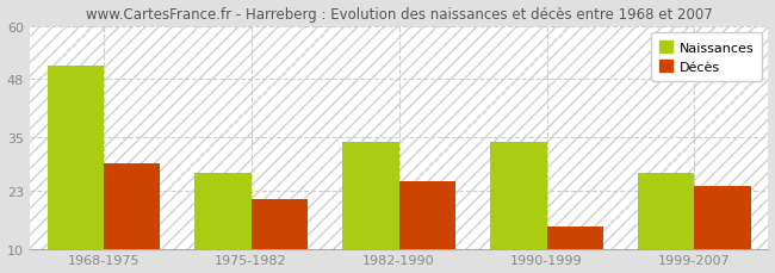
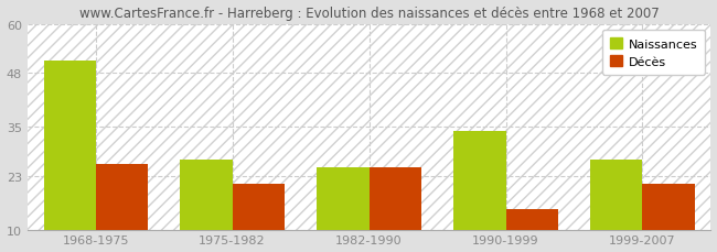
Décès/1968-1975: 29 -> 26
Naissances/1982-1990: 34 -> 25
Décès/1999-2007: 24 -> 21
